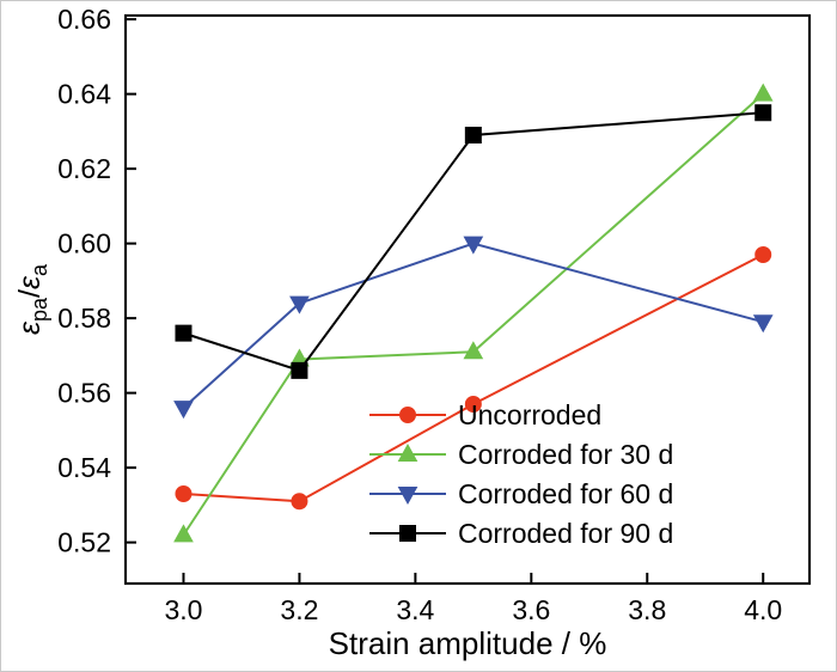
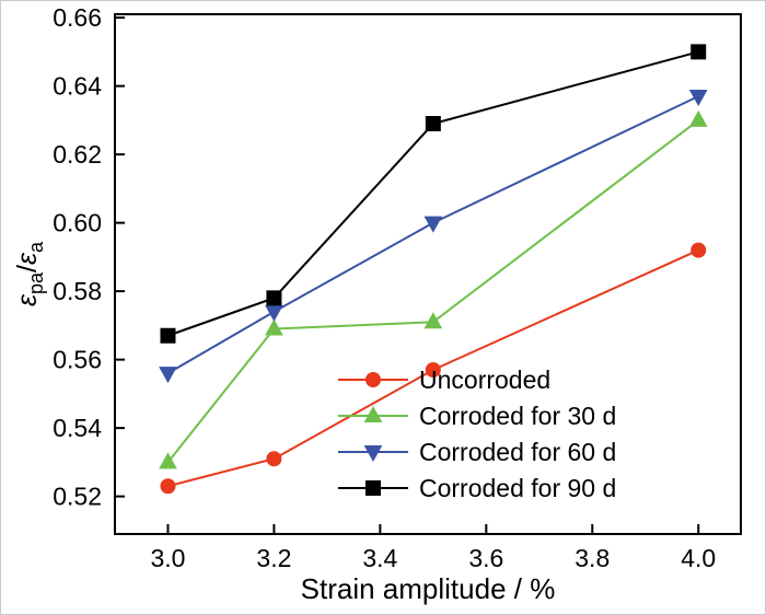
Uncorroded/3.0: 0.533 -> 0.523
Corroded for 30 d/3.0: 0.522 -> 0.530
Corroded for 90 d/3.0: 0.576 -> 0.567
Corroded for 60 d/3.2: 0.584 -> 0.574
Corroded for 90 d/3.2: 0.566 -> 0.578
Uncorroded/4.0: 0.597 -> 0.592
Corroded for 30 d/4.0: 0.640 -> 0.630
Corroded for 60 d/4.0: 0.579 -> 0.637
Corroded for 90 d/4.0: 0.635 -> 0.650
